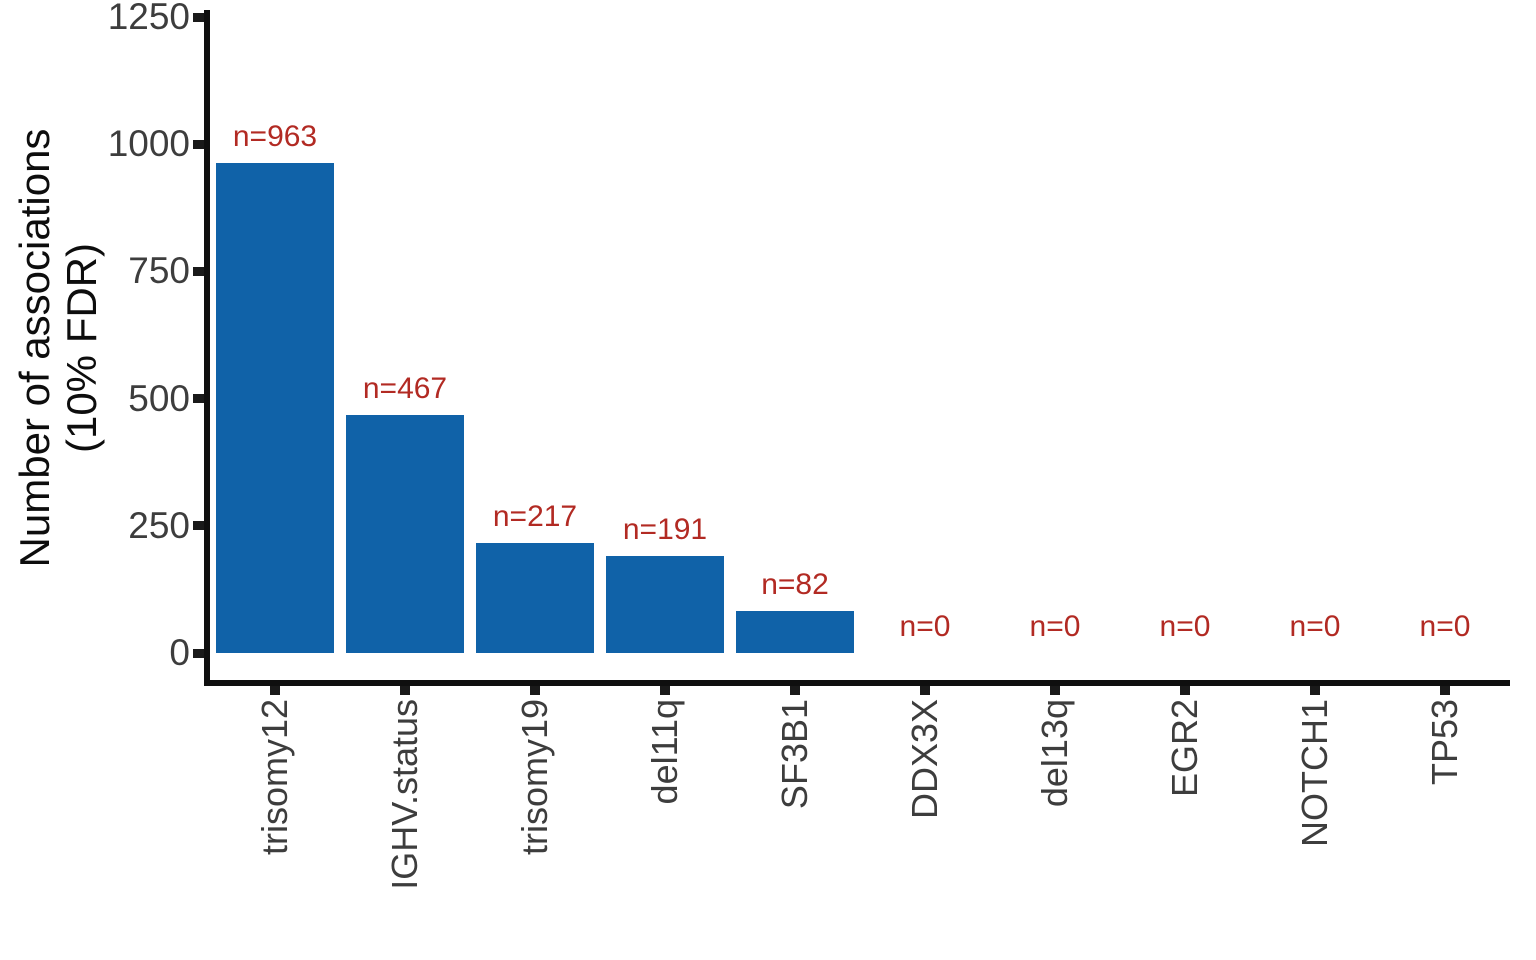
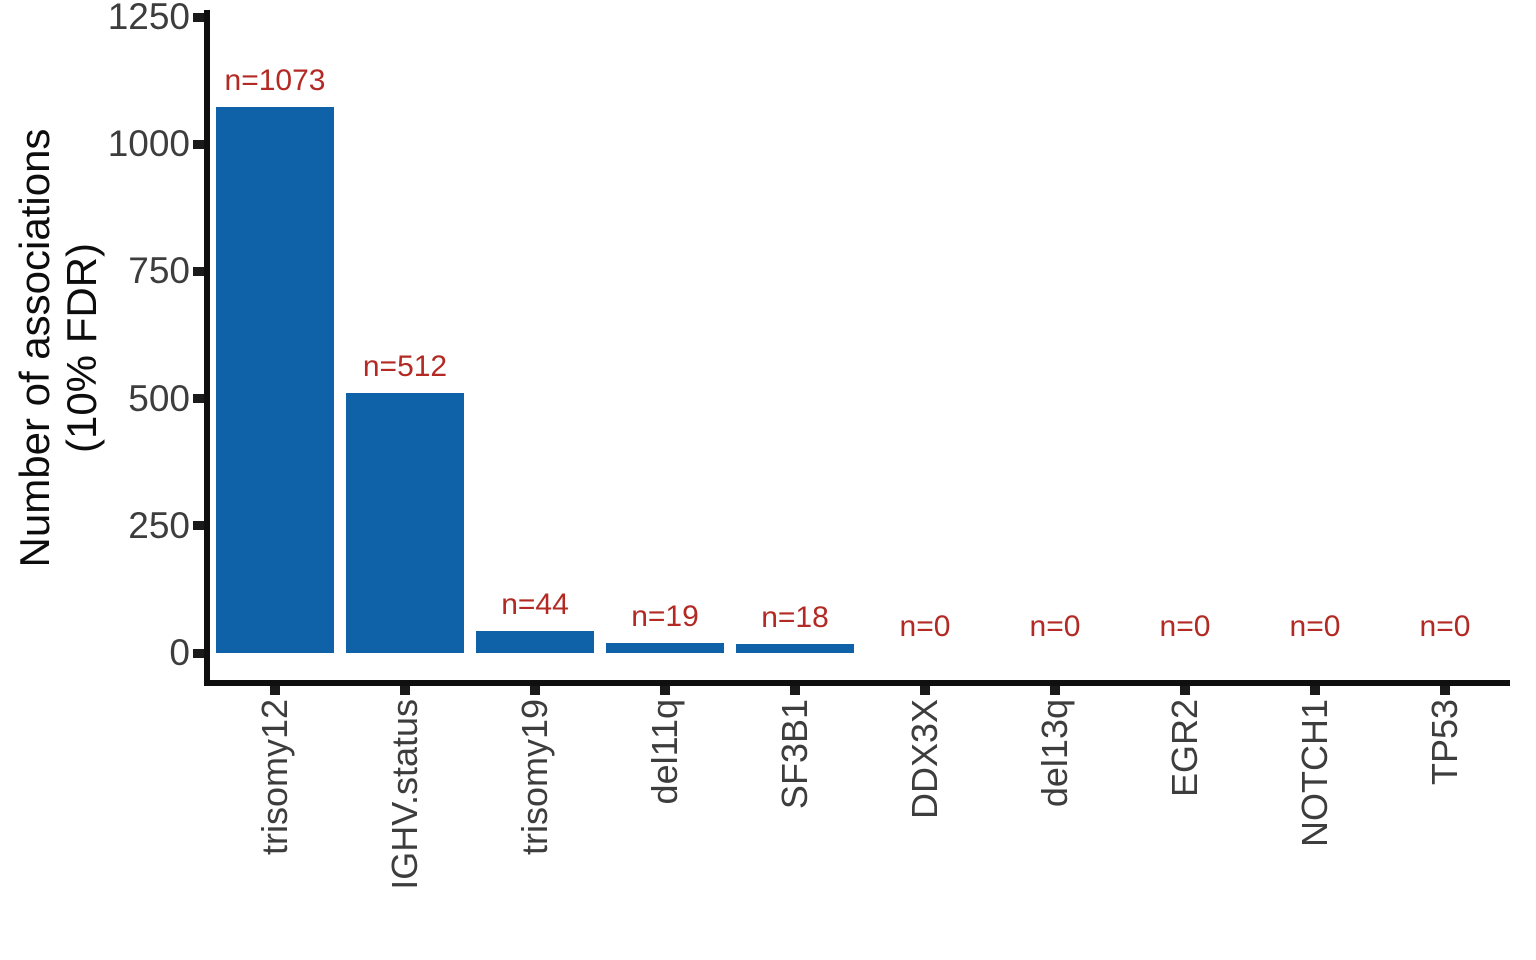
trisomy12: 963 -> 1073
IGHV.status: 467 -> 512
trisomy19: 217 -> 44
del11q: 191 -> 19
SF3B1: 82 -> 18
